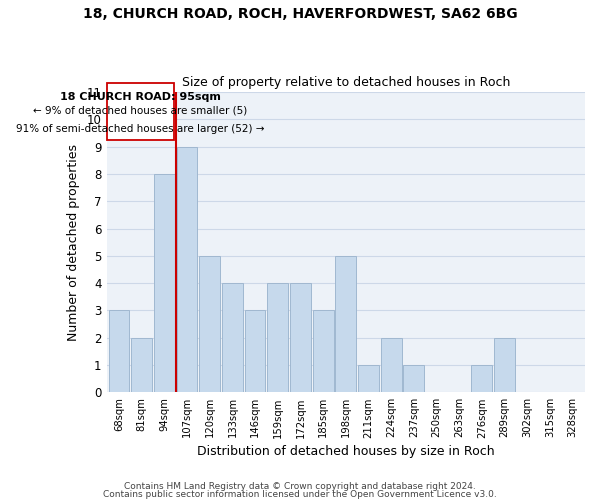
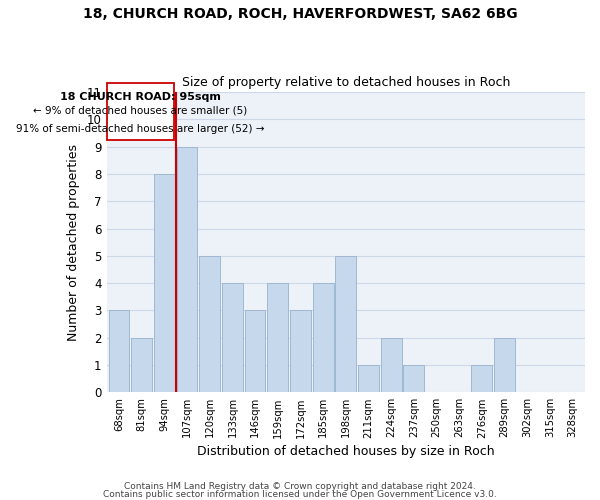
172sqm: 4 -> 3
185sqm: 3 -> 4
